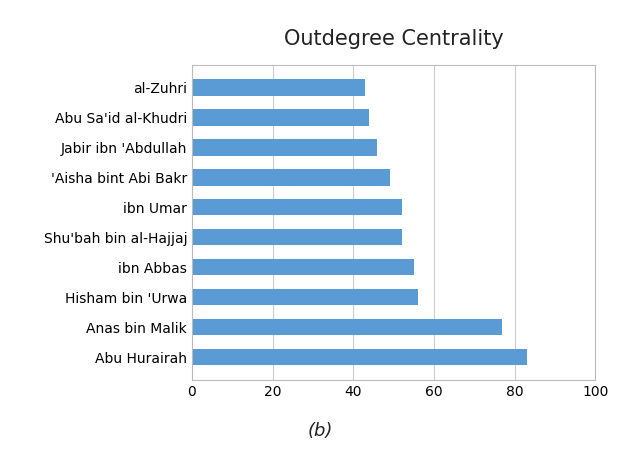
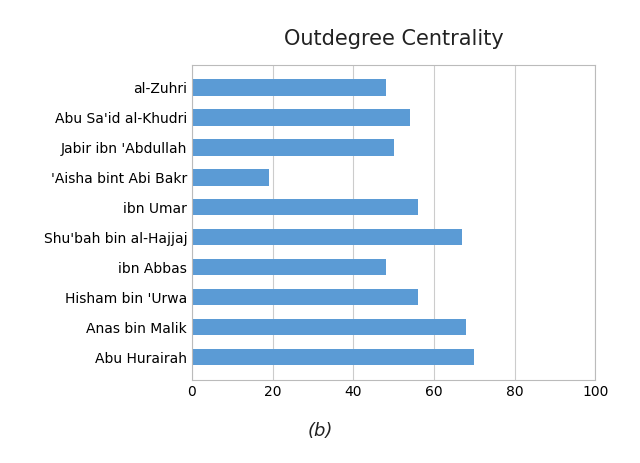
al-Zuhri: 43 -> 48
Abu Sa'id al-Khudri: 44 -> 54
Jabir ibn 'Abdullah: 46 -> 50
'Aisha bint Abi Bakr: 49 -> 19
ibn Umar: 52 -> 56
Shu'bah bin al-Hajjaj: 52 -> 67
ibn Abbas: 55 -> 48
Anas bin Malik: 77 -> 68
Abu Hurairah: 83 -> 70
